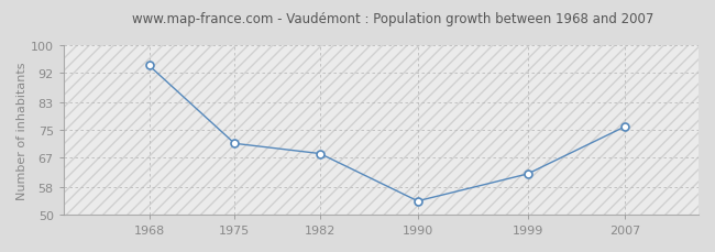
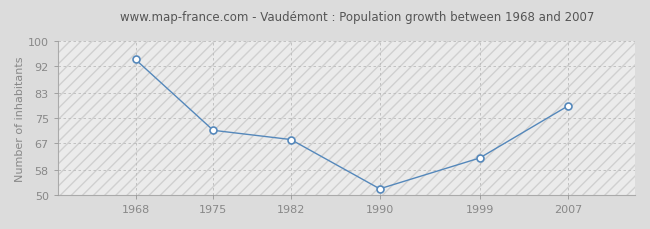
1990: 54 -> 52
2007: 76 -> 79
